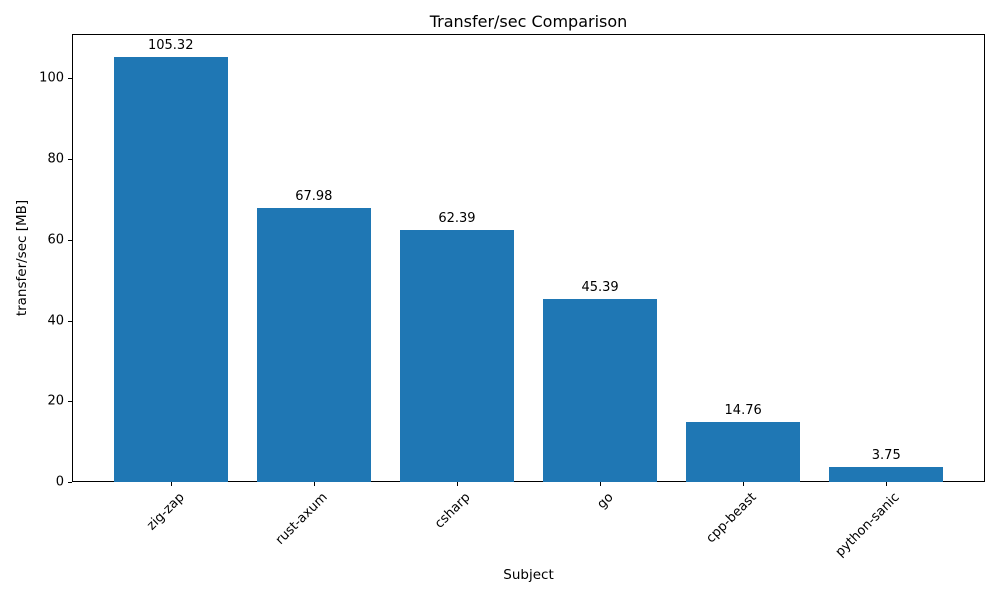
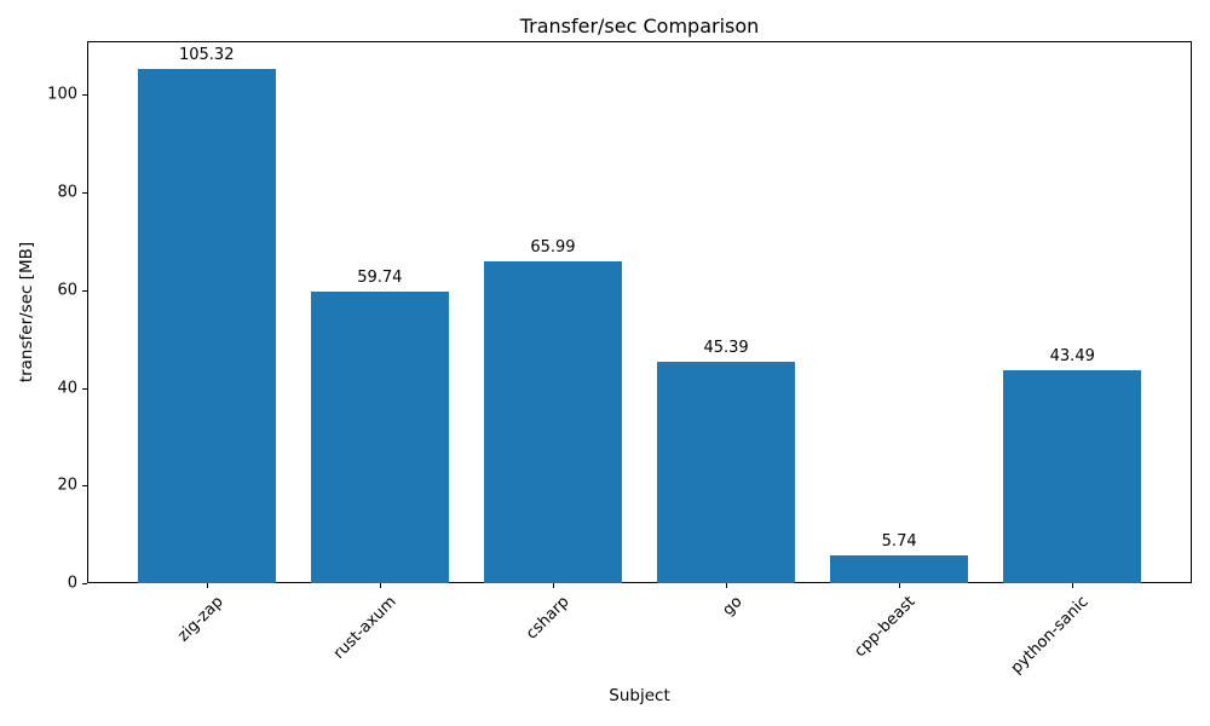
rust-axum: 67.98 -> 59.74
csharp: 62.39 -> 65.99
cpp-beast: 14.76 -> 5.74
python-sanic: 3.75 -> 43.49
